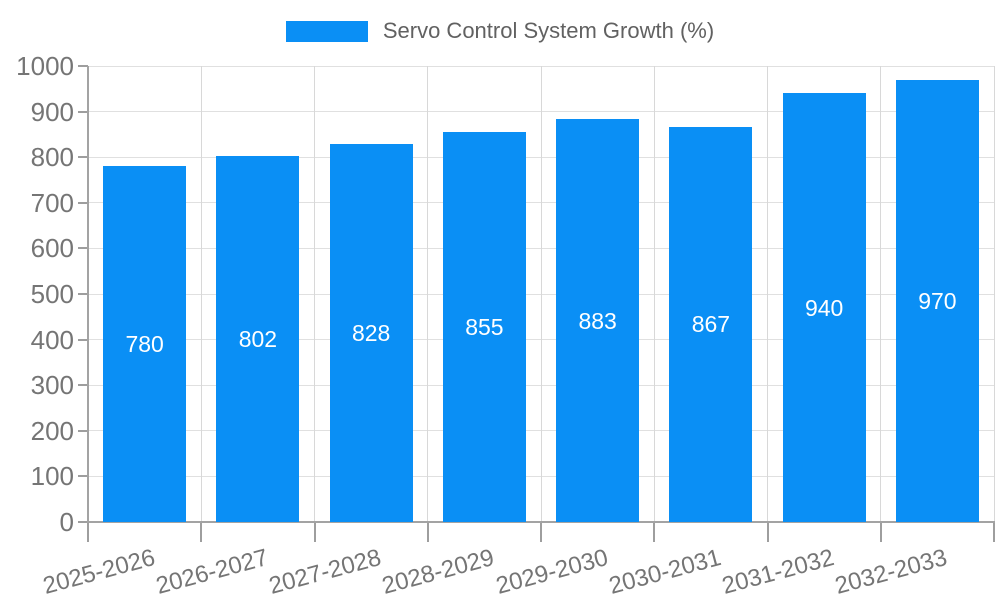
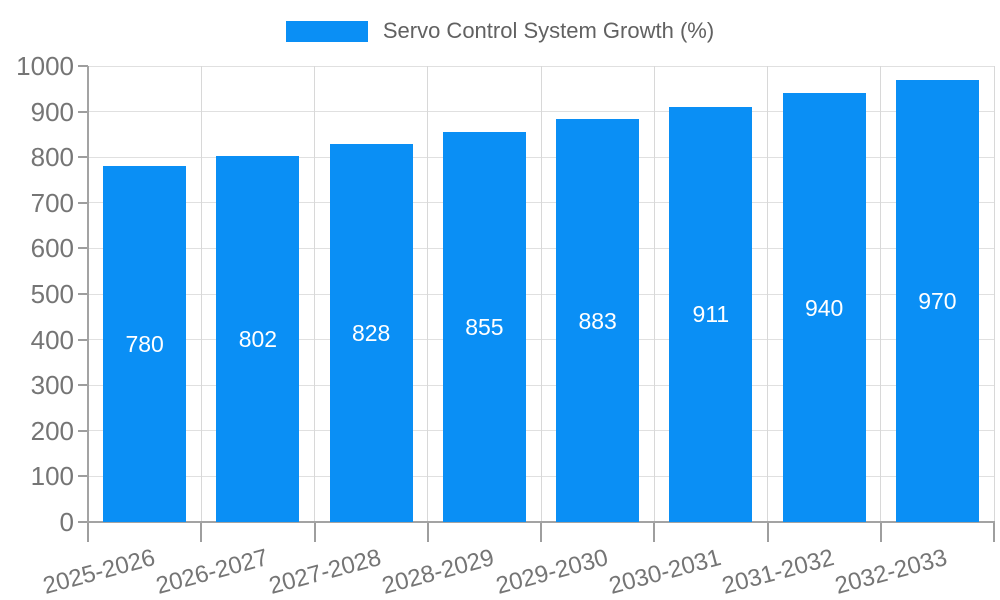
2030-2031: 867 -> 911
